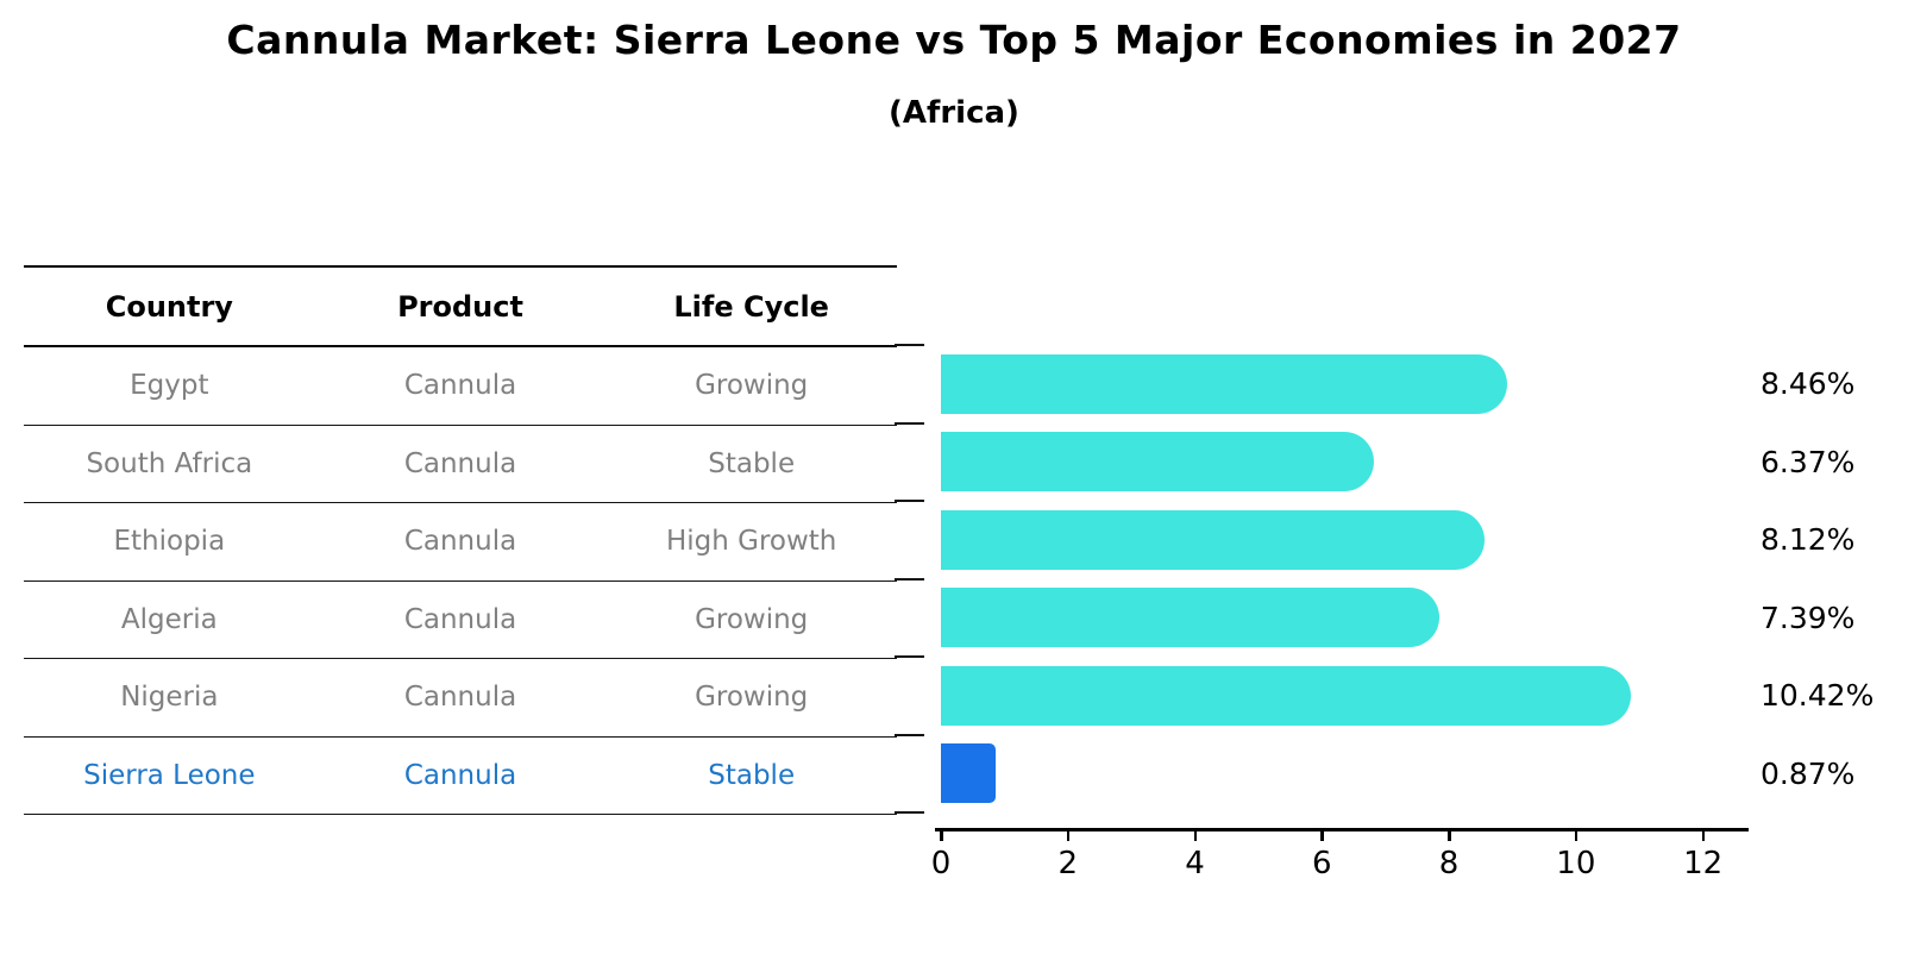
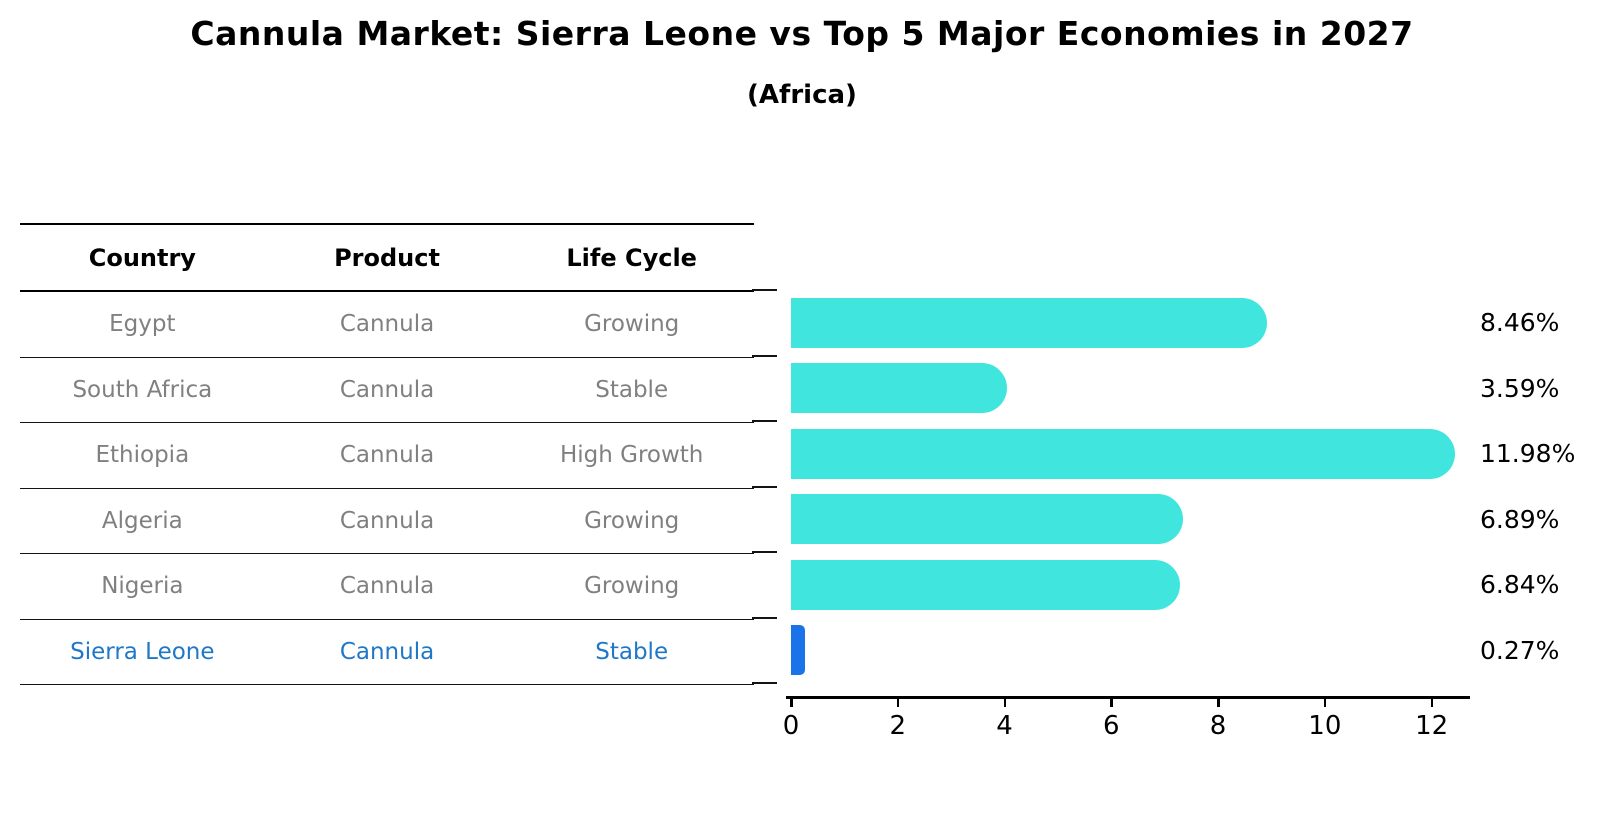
South Africa: 6.37% -> 3.59%
Ethiopia: 8.12% -> 11.98%
Algeria: 7.39% -> 6.89%
Nigeria: 10.42% -> 6.84%
Sierra Leone: 0.87% -> 0.27%
